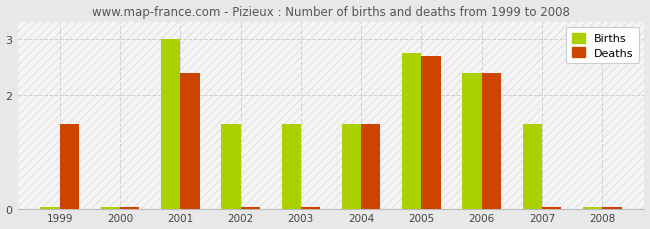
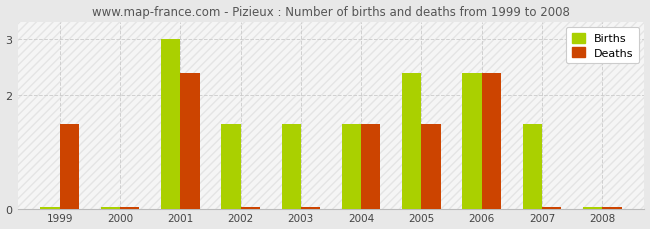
Births/2005: 2.74 -> 2.40
Deaths/2005: 2.70 -> 1.50
